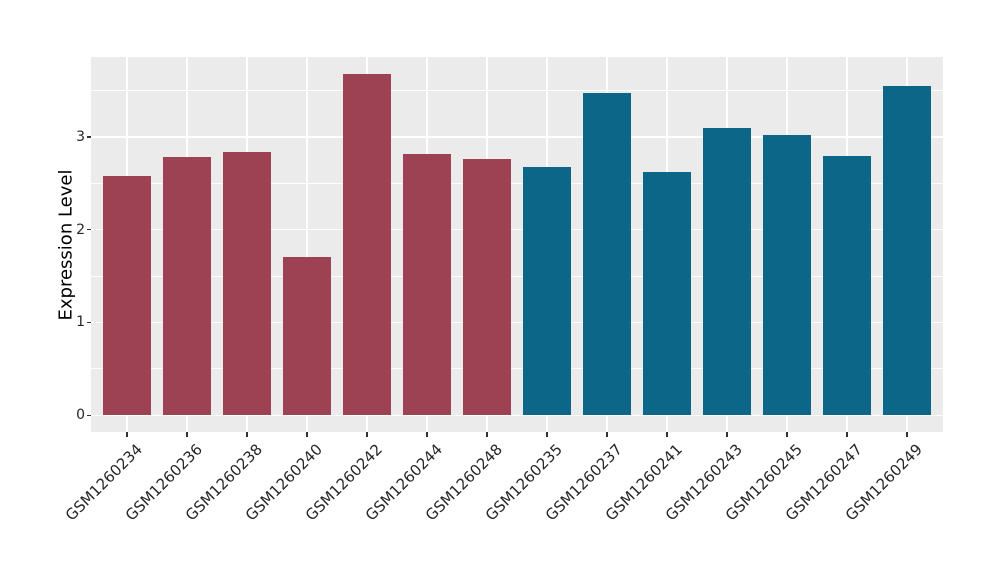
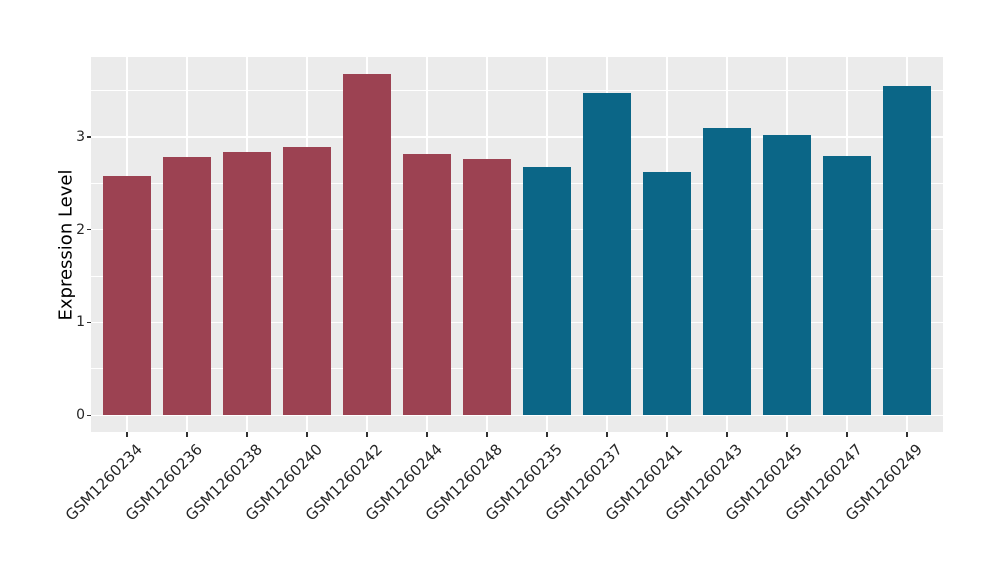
GSM1260240: 1.7 -> 2.9
